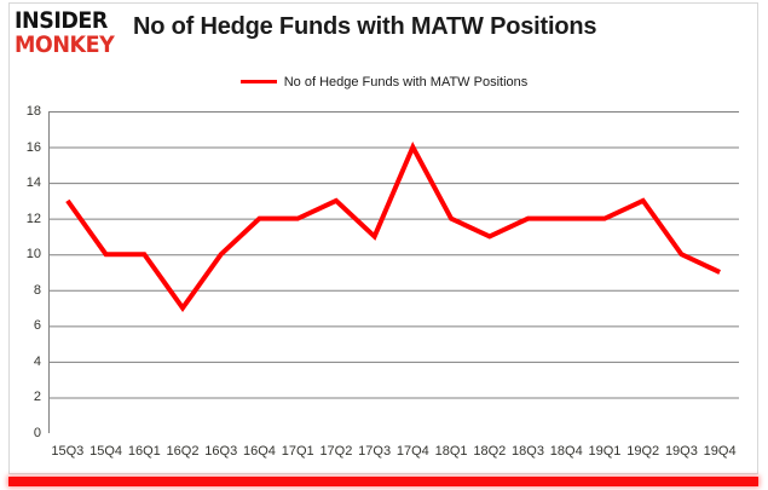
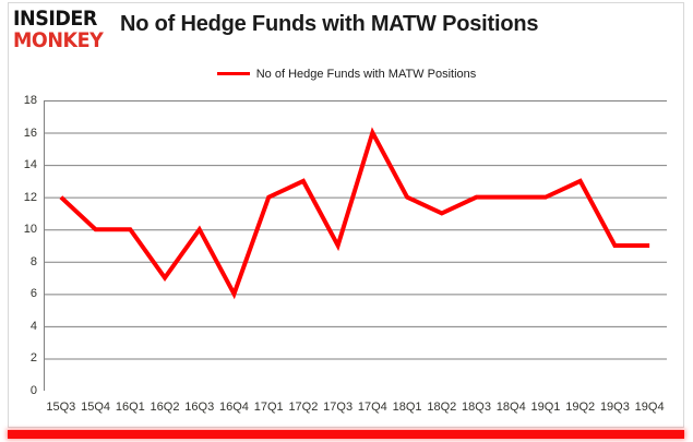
15Q3: 13 -> 12
16Q4: 12 -> 6
17Q3: 11 -> 9
19Q3: 10 -> 9
